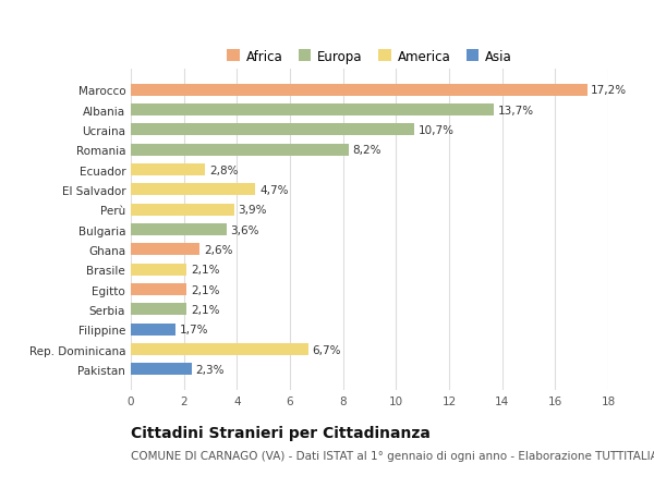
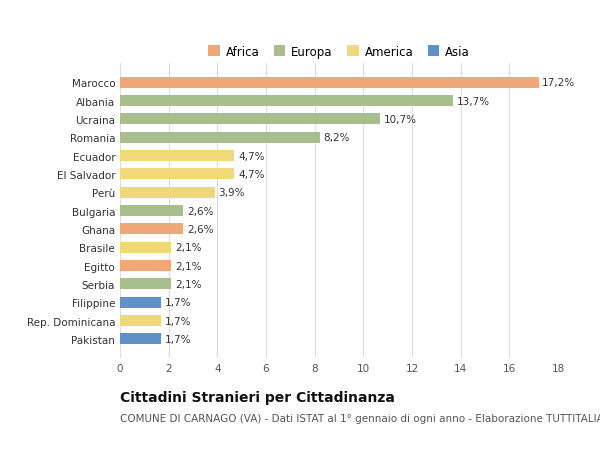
Ecuador: 2,8% -> 4,7%
Bulgaria: 3,6% -> 2,6%
Rep. Dominicana: 6,7% -> 1,7%
Pakistan: 2,3% -> 1,7%
